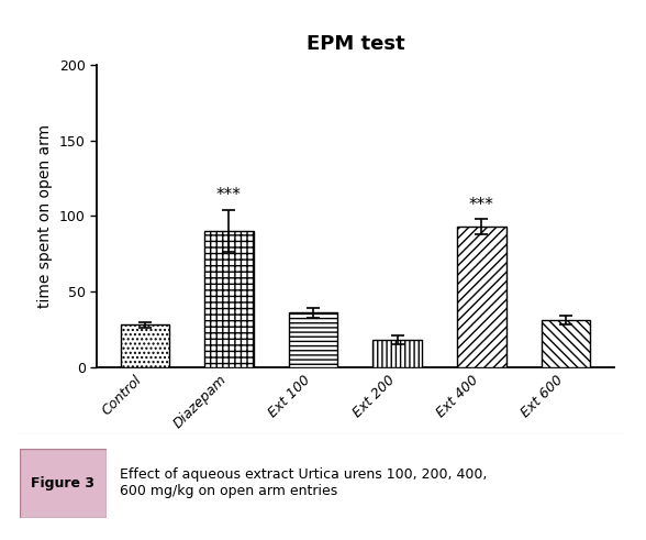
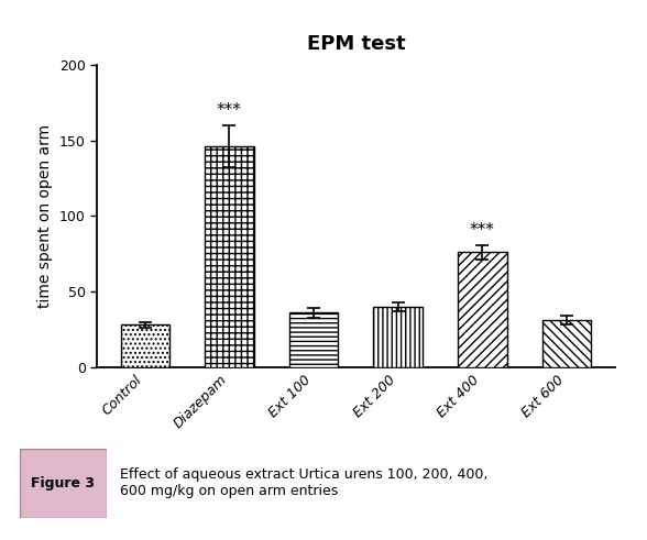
Diazepam: 90 -> 146
Ext 200: 18 -> 40
Ext 400: 93 -> 76
